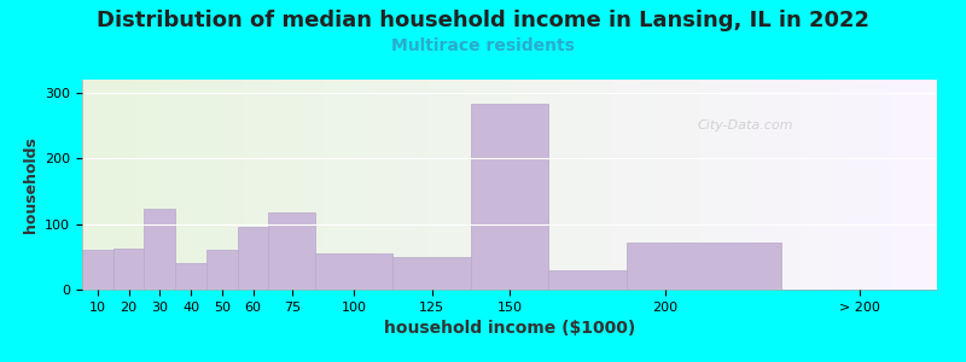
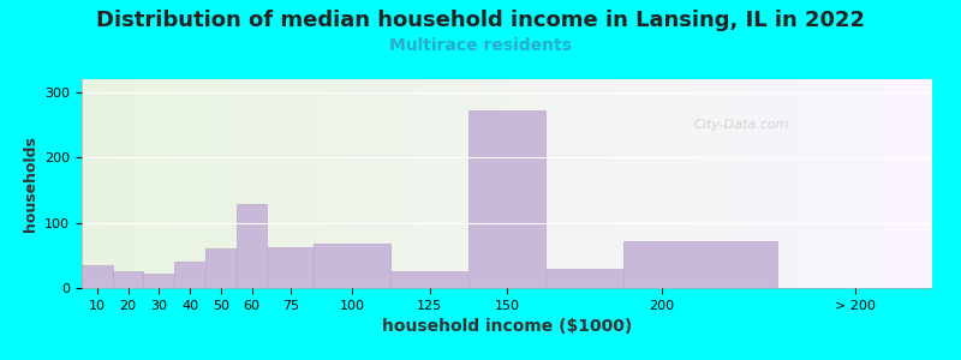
10: 60 -> 35
20: 62 -> 25
30: 124 -> 22
60: 96 -> 128
75: 118 -> 62
100: 56 -> 68
125: 50 -> 25
150: 284 -> 272
